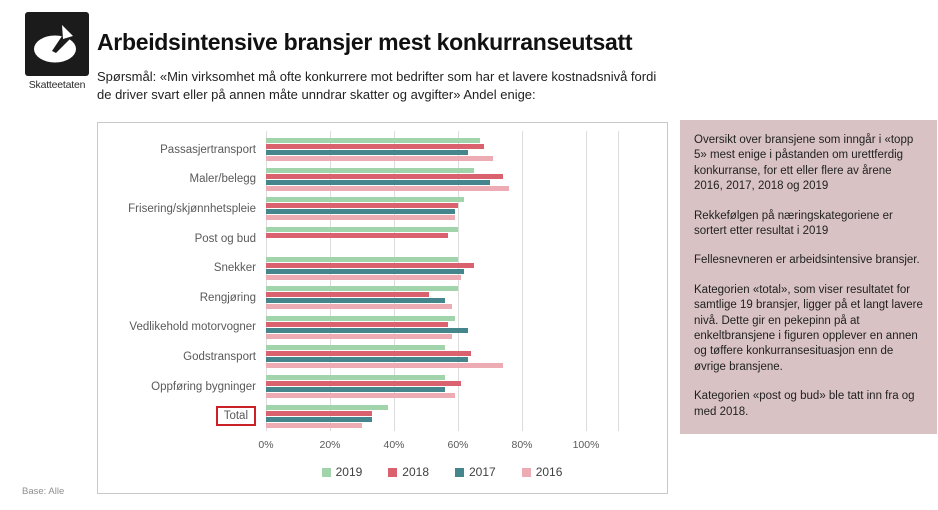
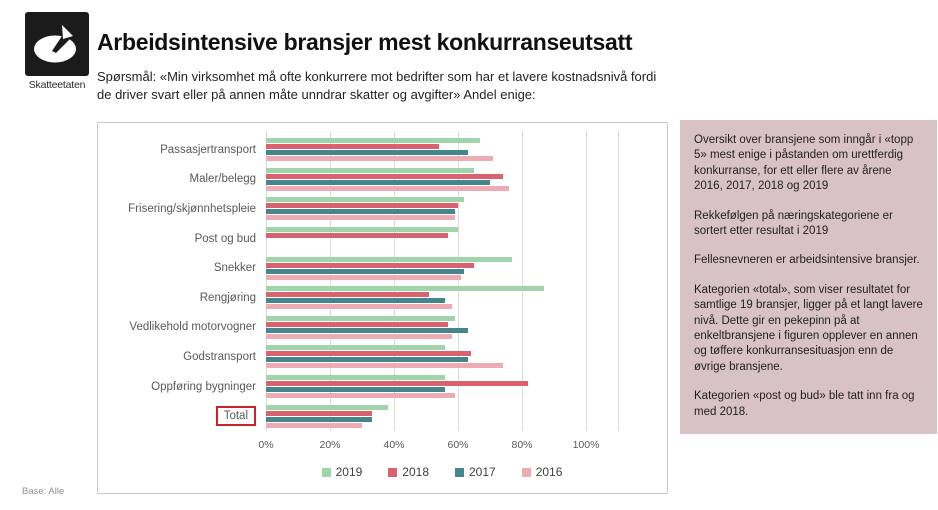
2018/Passasjertransport: 68% -> 54%
2019/Snekker: 60% -> 77%
2019/Rengjøring: 60% -> 87%
2018/Oppføring bygninger: 61% -> 82%
